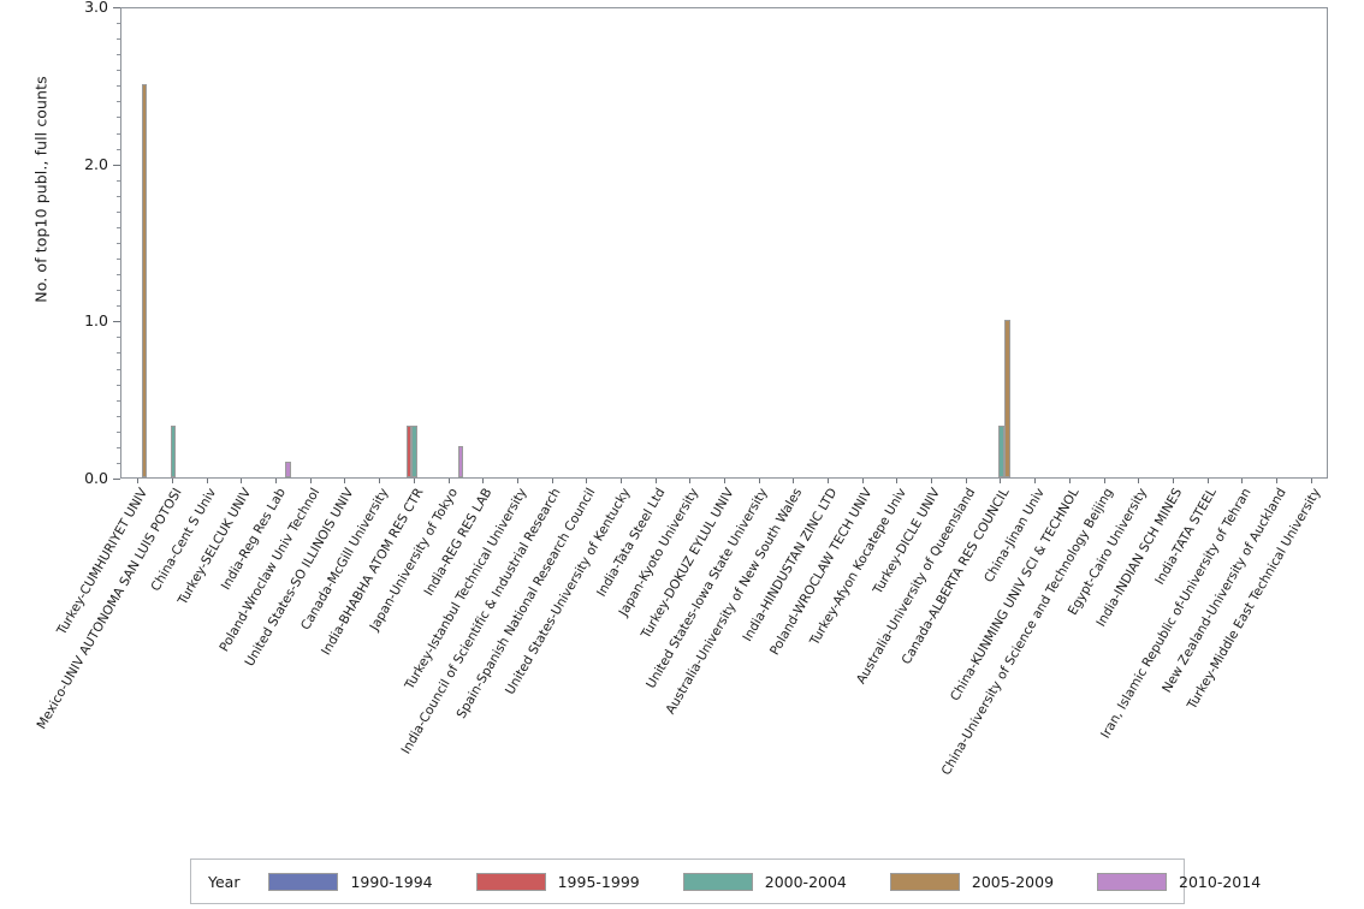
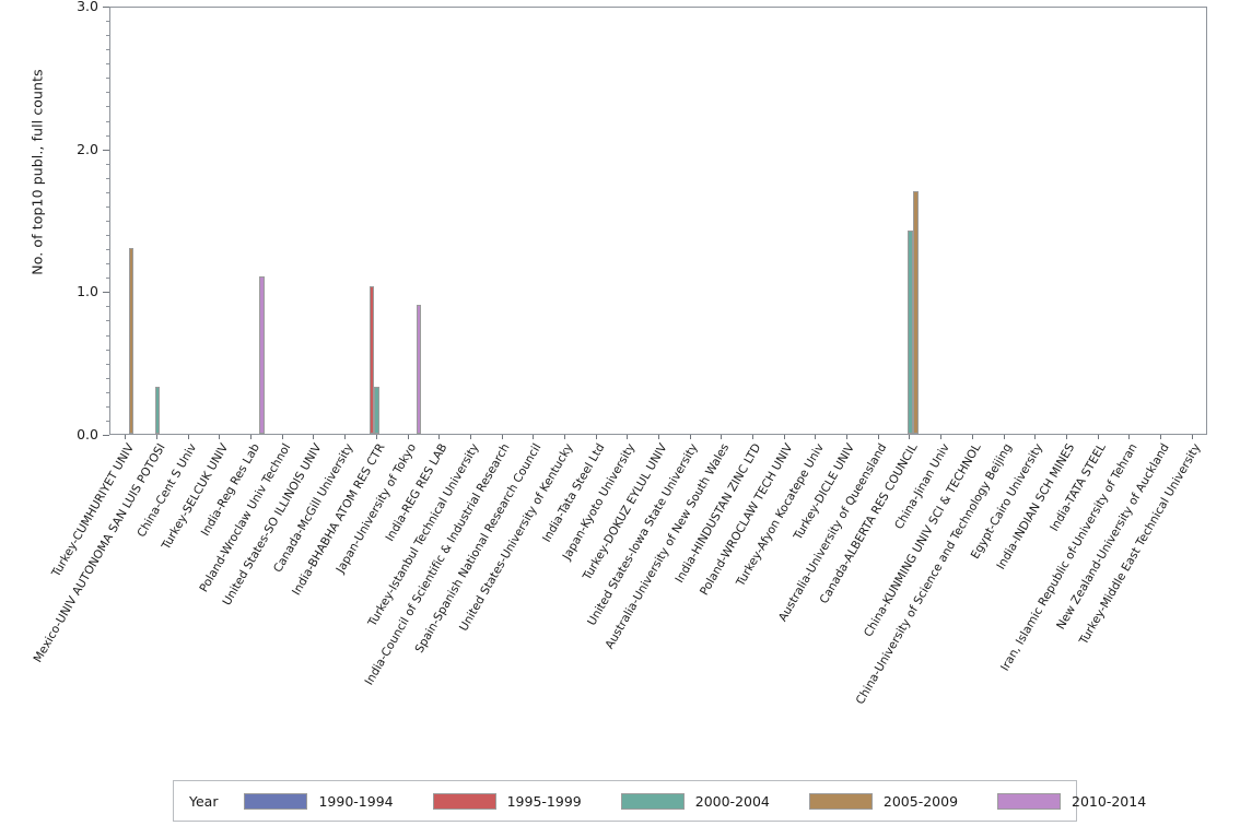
2005-2009/Turkey-CUMHURIYET UNIV: 2.5 -> 1.3
2010-2014/India-Reg Res Lab: 0.1 -> 1.1
1995-1999/India-BHABHA ATOM RES CTR: 0.33 -> 1.03
2010-2014/Japan-University of Tokyo: 0.2 -> 0.9
2000-2004/Canada-ALBERTA RES COUNCIL: 0.33 -> 1.42
2005-2009/Canada-ALBERTA RES COUNCIL: 1.0 -> 1.7
